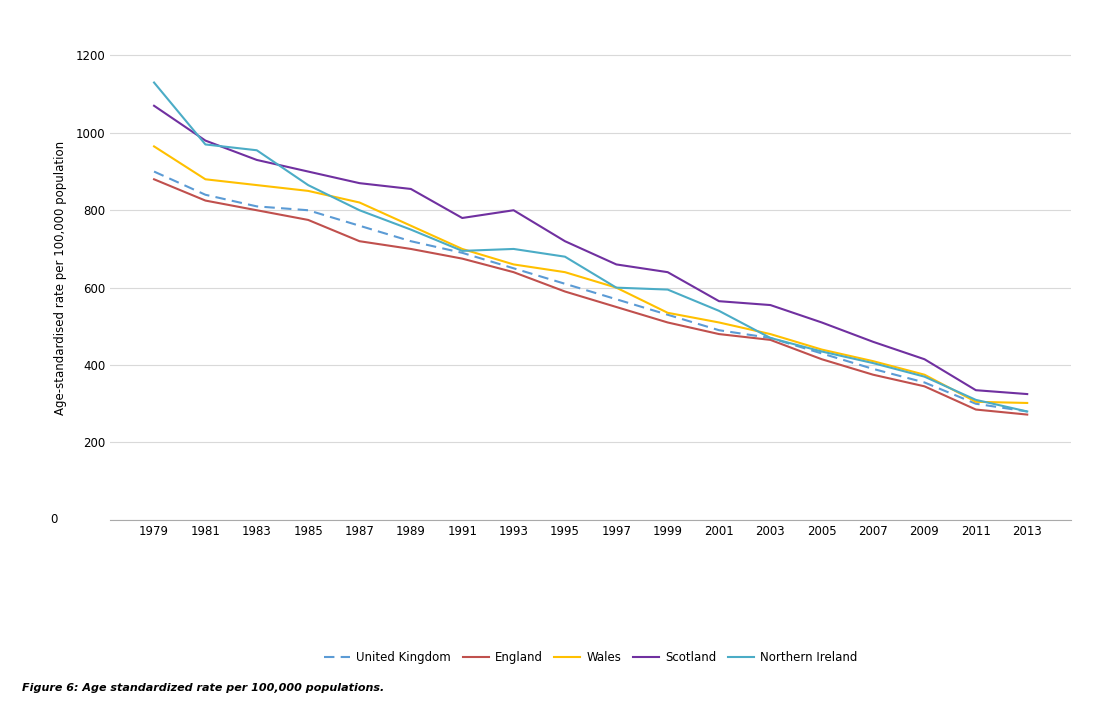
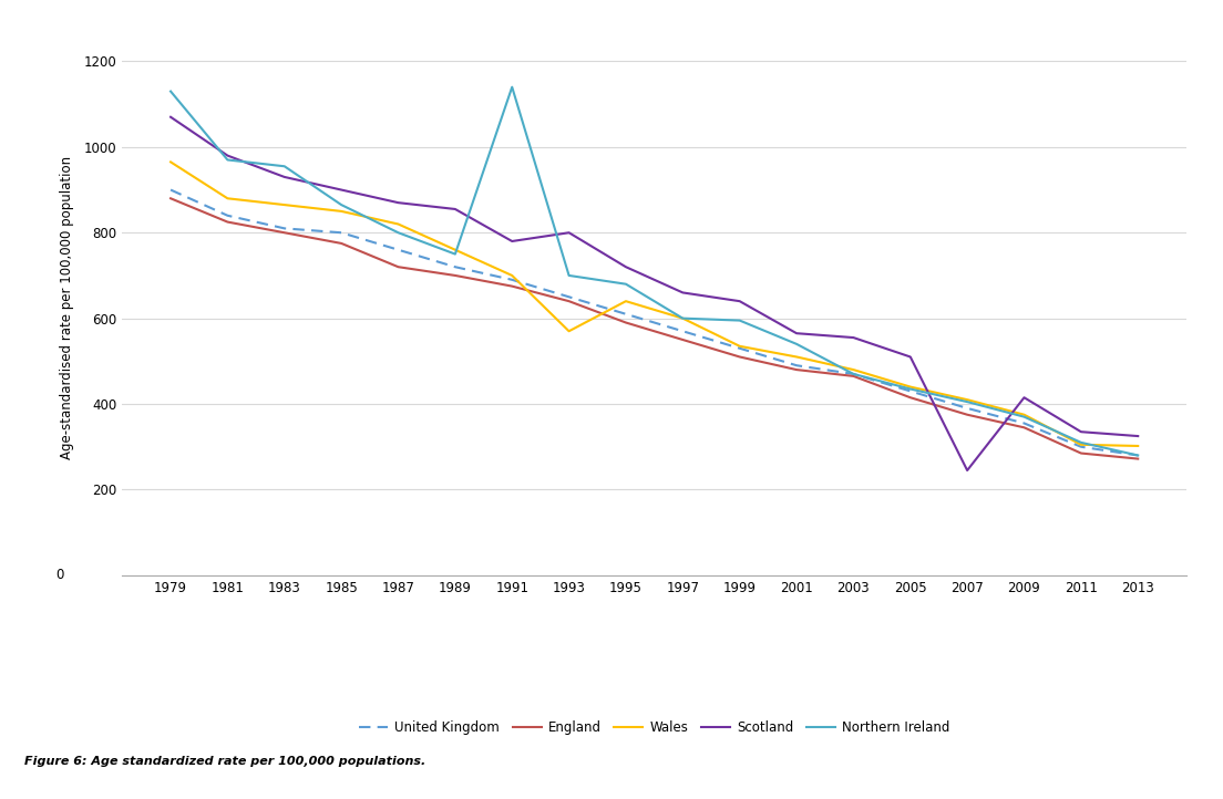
Northern Ireland/1991: 695 -> 1140
Wales/1993: 660 -> 570
Scotland/2007: 460 -> 245
